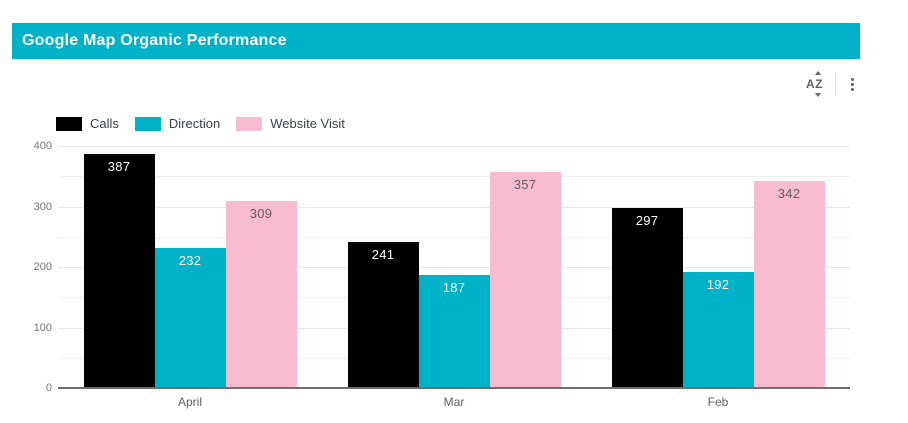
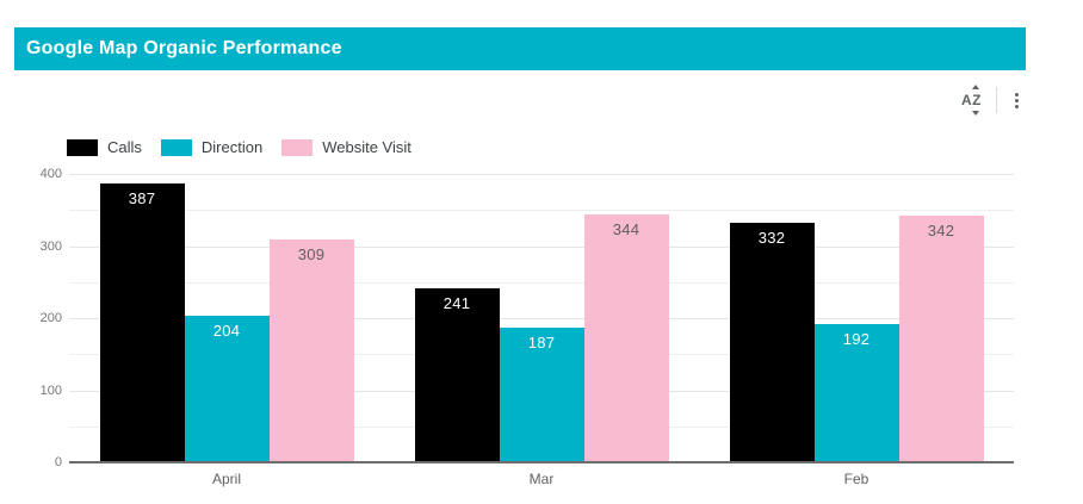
Direction/April: 232 -> 204
Website Visit/Mar: 357 -> 344
Calls/Feb: 297 -> 332
